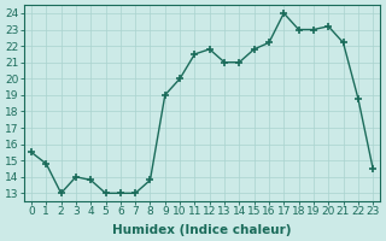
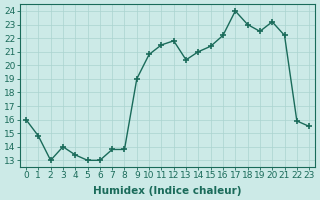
0: 15.5 -> 16.0
4: 13.8 -> 13.4
7: 13.0 -> 13.8
10: 20.0 -> 20.8
13: 21.0 -> 20.4
15: 21.8 -> 21.4
19: 23.0 -> 22.5
22: 18.8 -> 15.9
23: 14.5 -> 15.5
